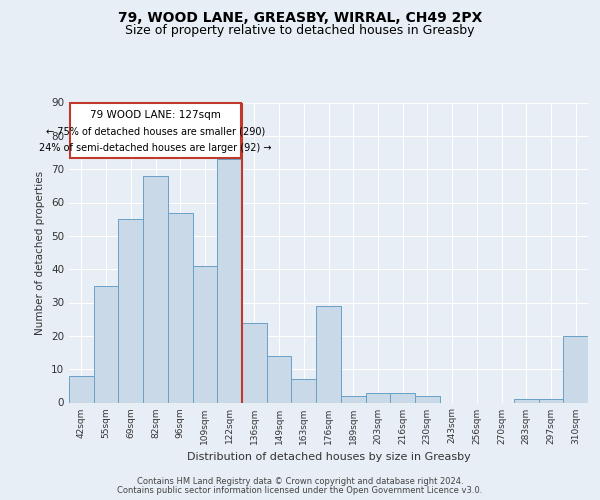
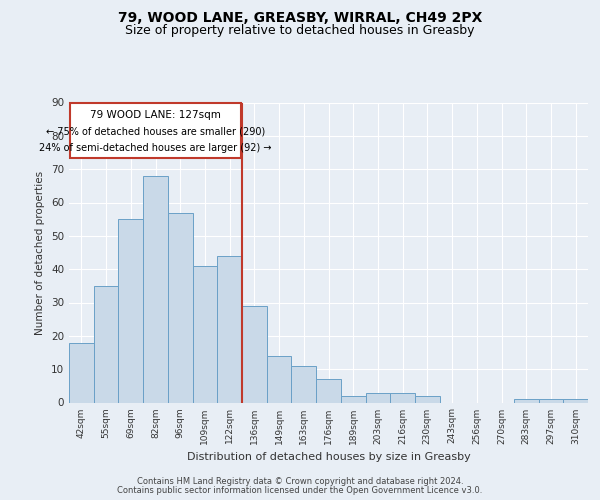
42sqm: 8 -> 18
122sqm: 73 -> 44
136sqm: 24 -> 29
163sqm: 7 -> 11
176sqm: 29 -> 7
310sqm: 20 -> 1
